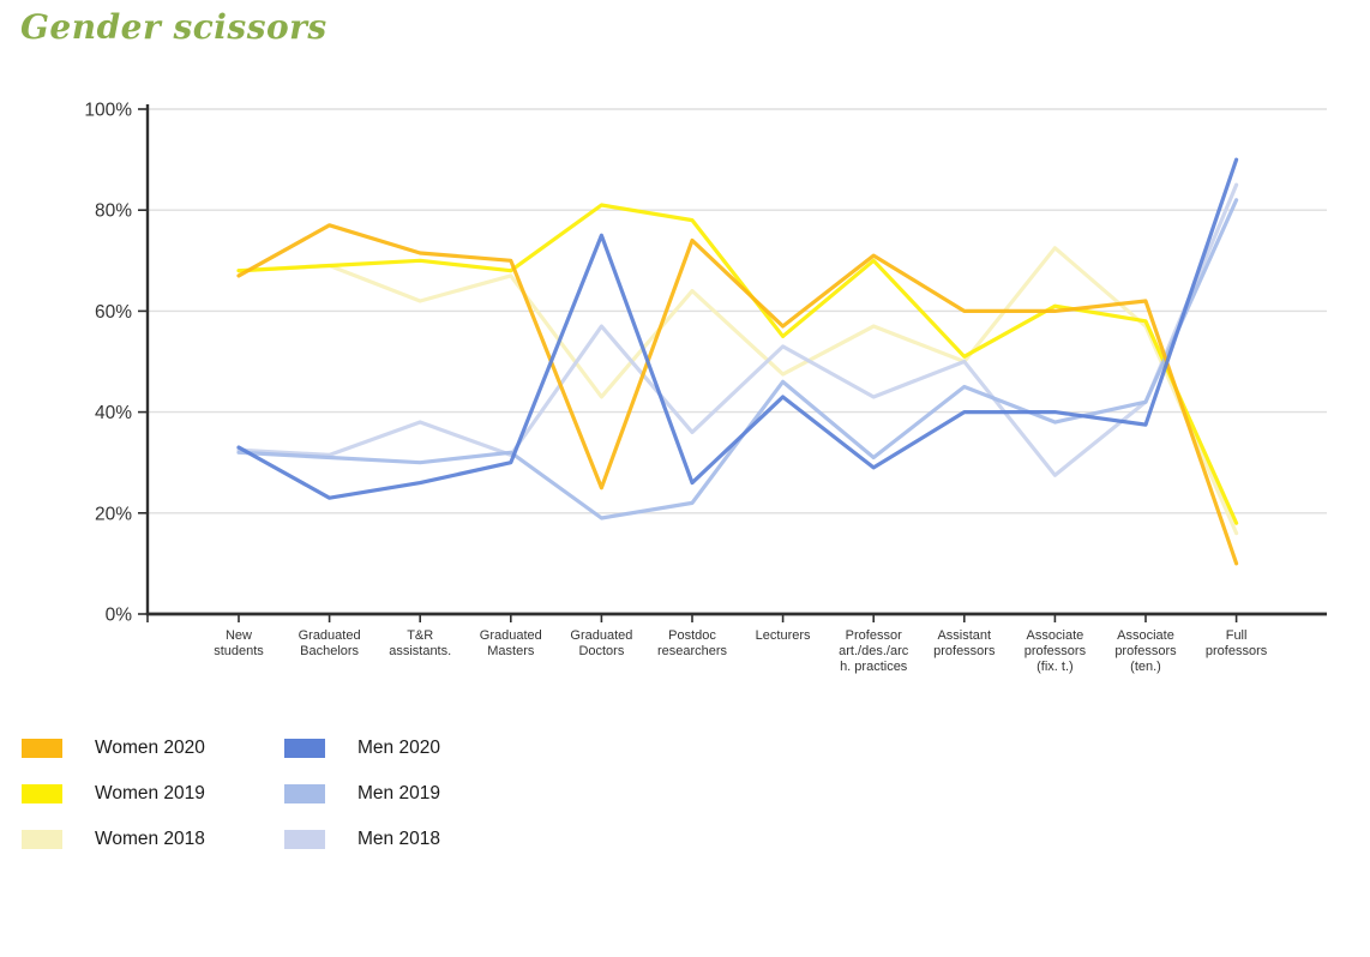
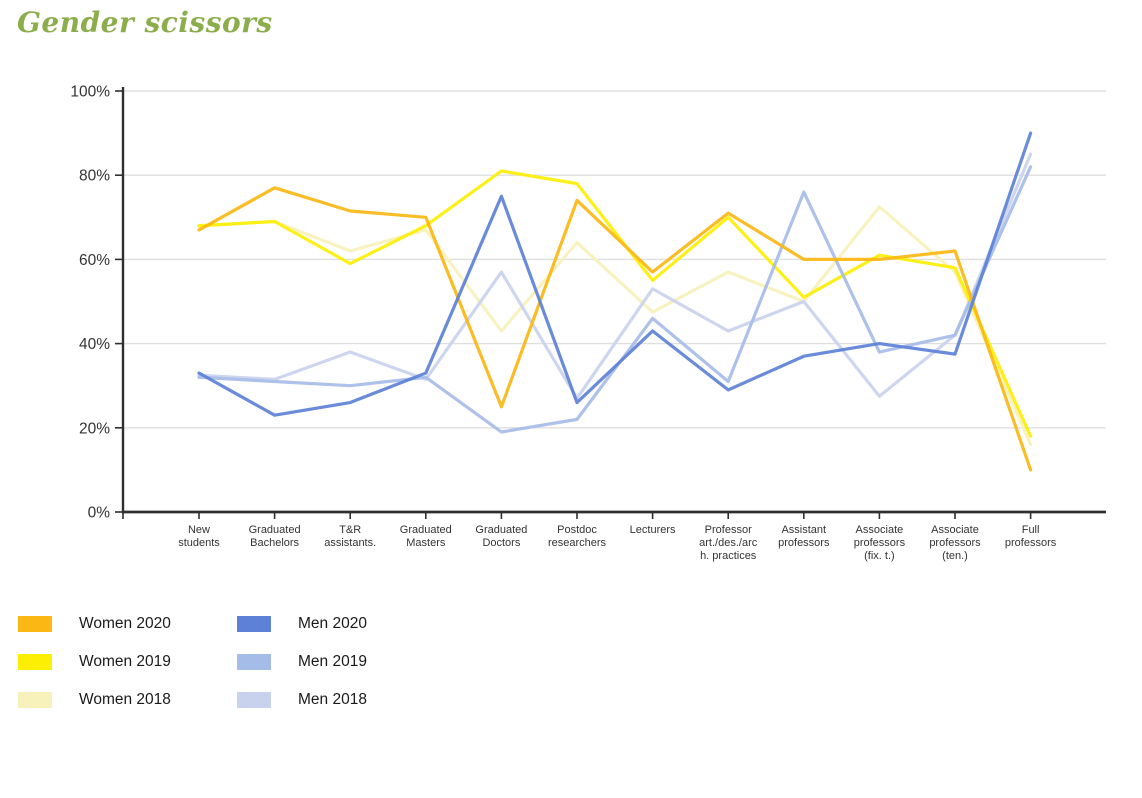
Women 2019/T&R assistants.: 70% -> 59%
Men 2020/Graduated Masters: 30% -> 33%
Men 2018/Postdoc researchers: 36% -> 27%
Men 2020/Assistant professors: 40% -> 37%
Men 2019/Assistant professors: 45% -> 76%
